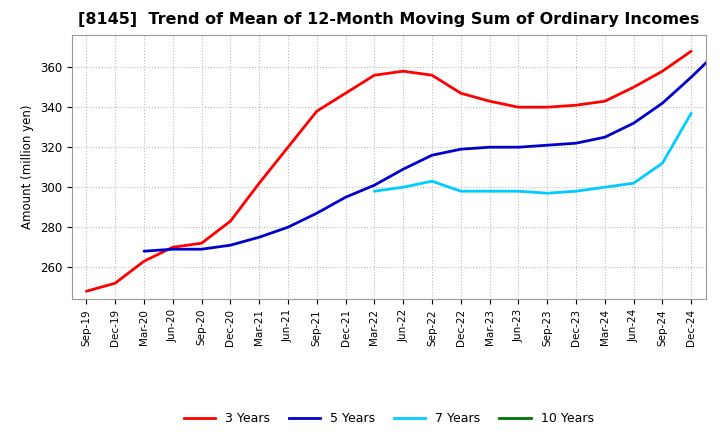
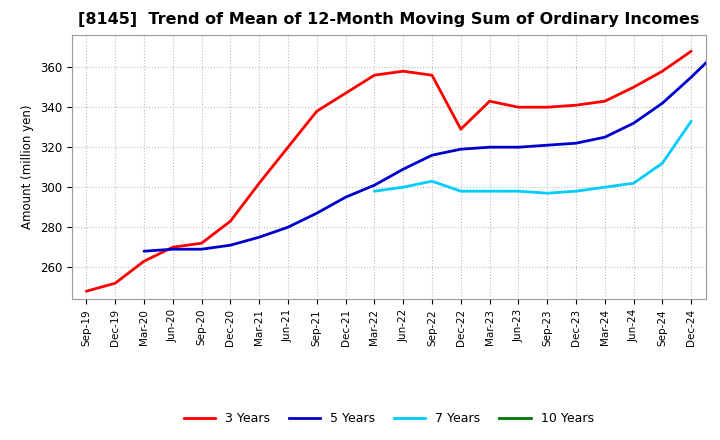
3 Years/Dec-22: 347 -> 329
7 Years/Dec-24: 337 -> 333
